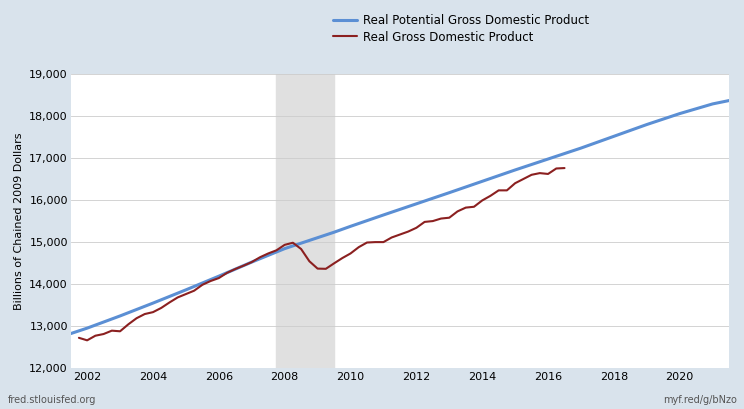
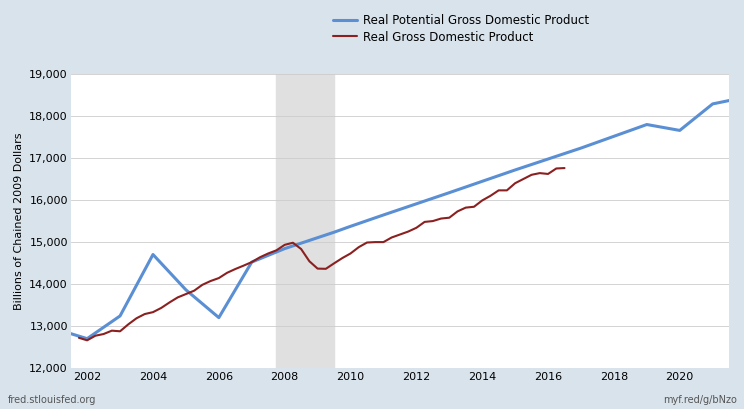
Real Potential Gross Domestic Product/2002: 12,950 -> 12,700
Real Potential Gross Domestic Product/2004: 13,540 -> 14,700
Real Potential Gross Domestic Product/2006: 14,180 -> 13,200
Real Potential Gross Domestic Product/2020: 18,050 -> 17,650
